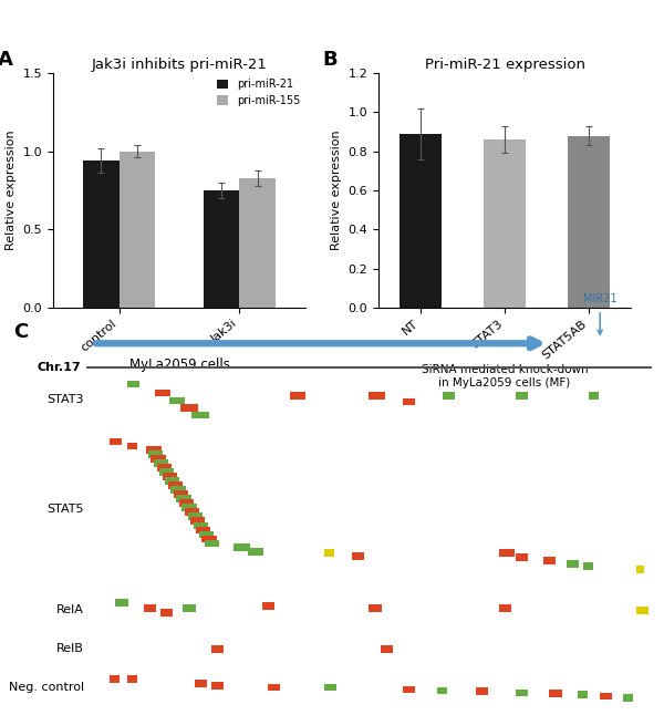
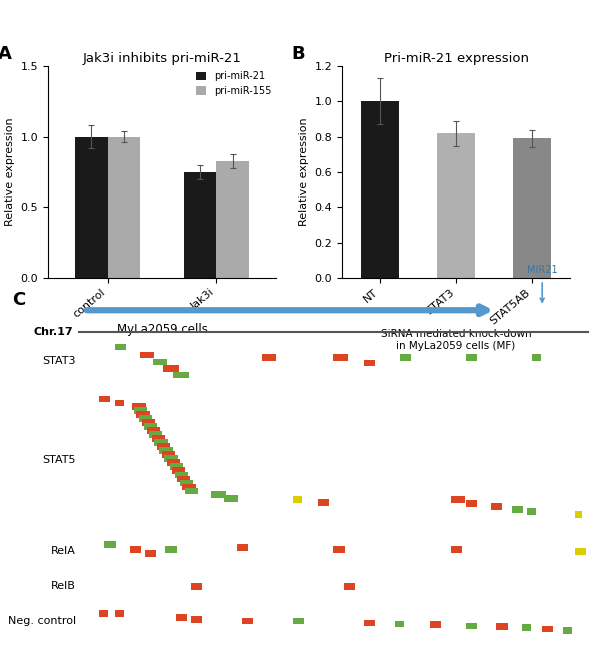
Jak3i inhibits pri-miR-21/pri-miR-21/control: 0.94 -> 1.00
Pri-miR-21 expression/NT: 0.89 -> 1.00
Pri-miR-21 expression/STAT3: 0.86 -> 0.82
Pri-miR-21 expression/STAT5AB: 0.88 -> 0.79
